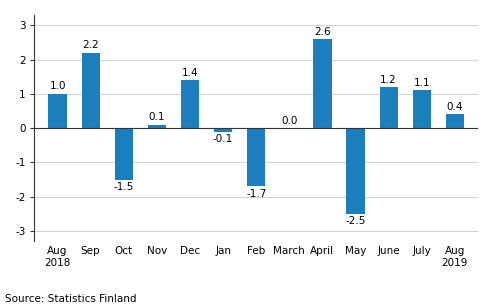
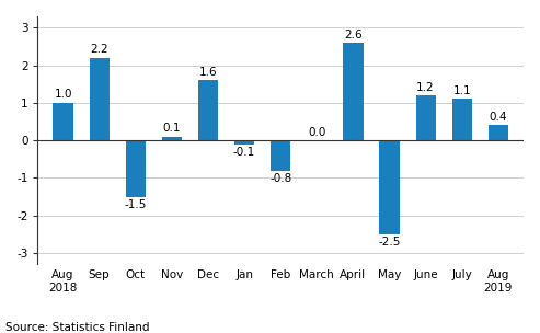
Dec: 1.4 -> 1.6
Feb: -1.7 -> -0.8
